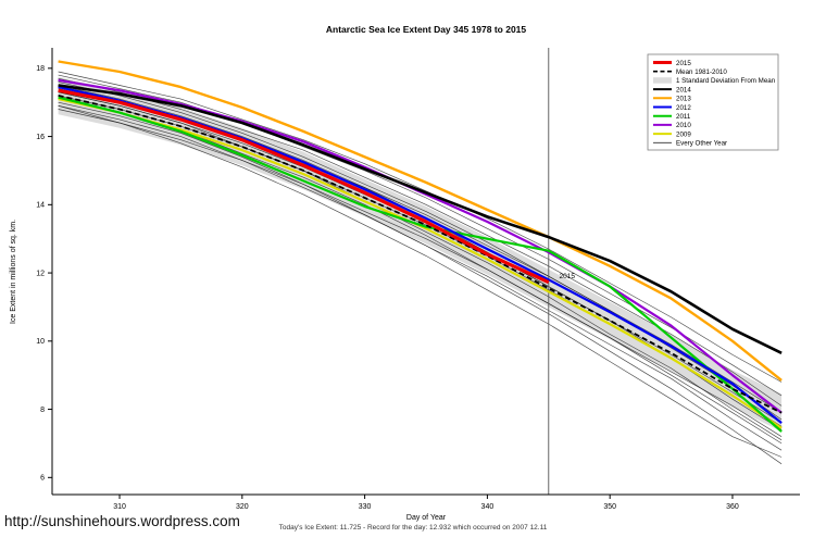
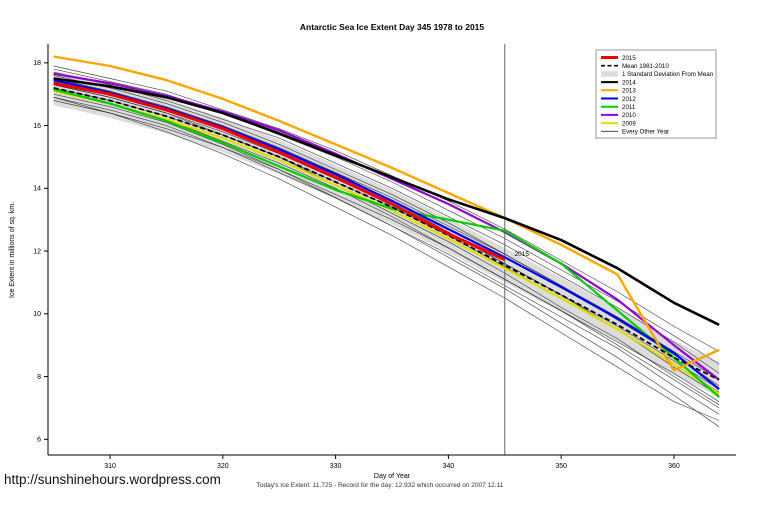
2013/360: 10.0 -> 8.2
